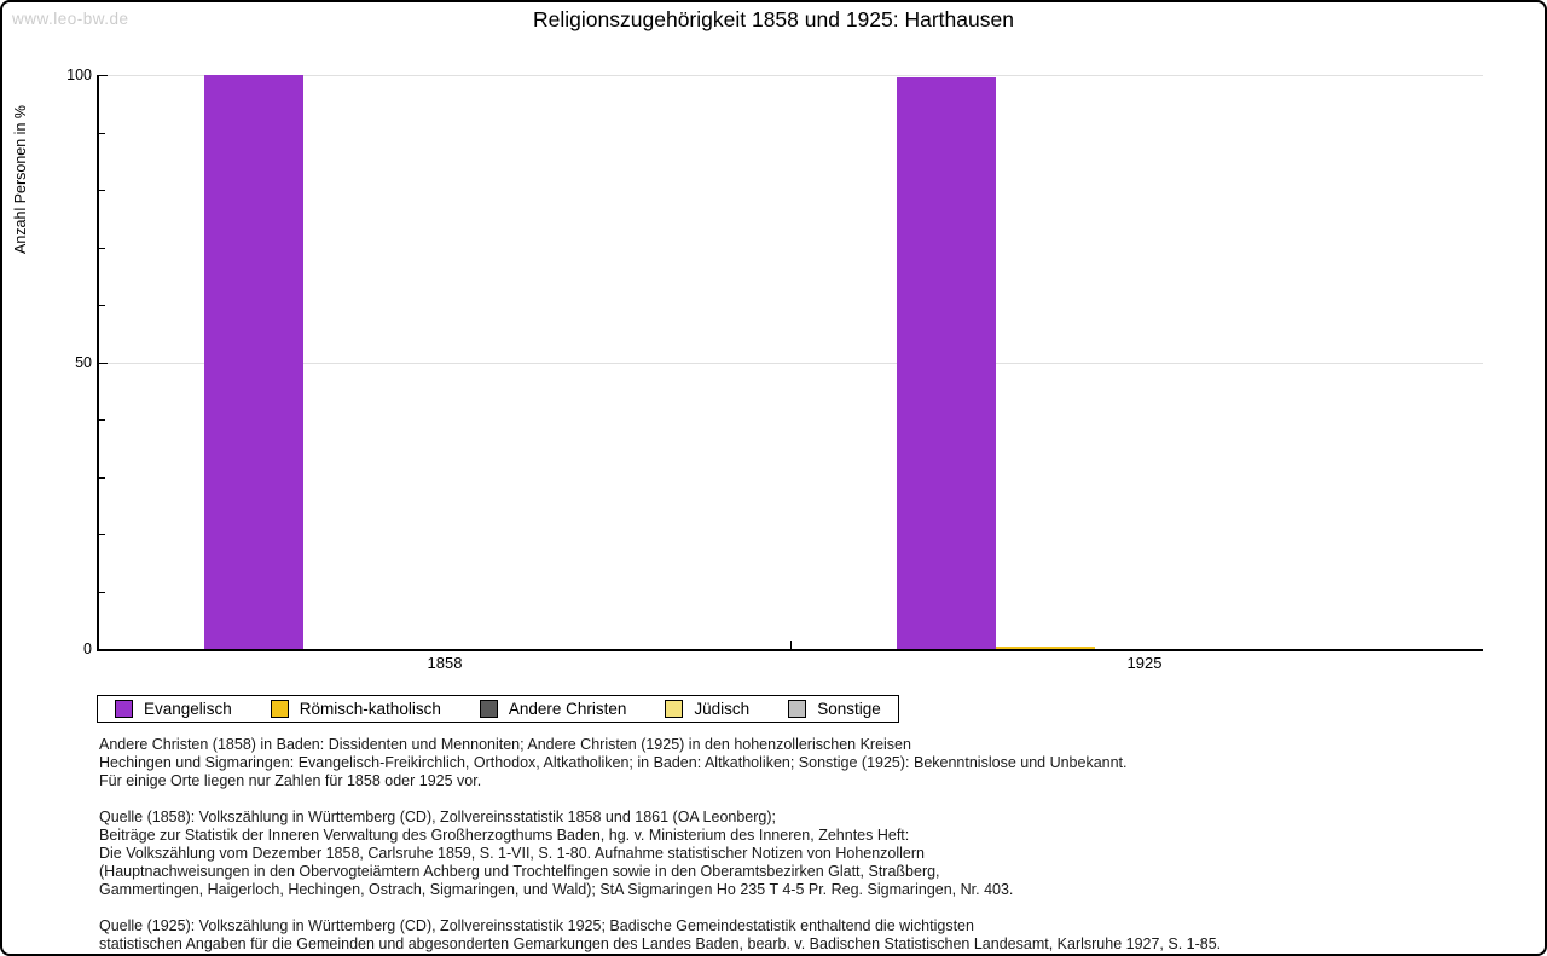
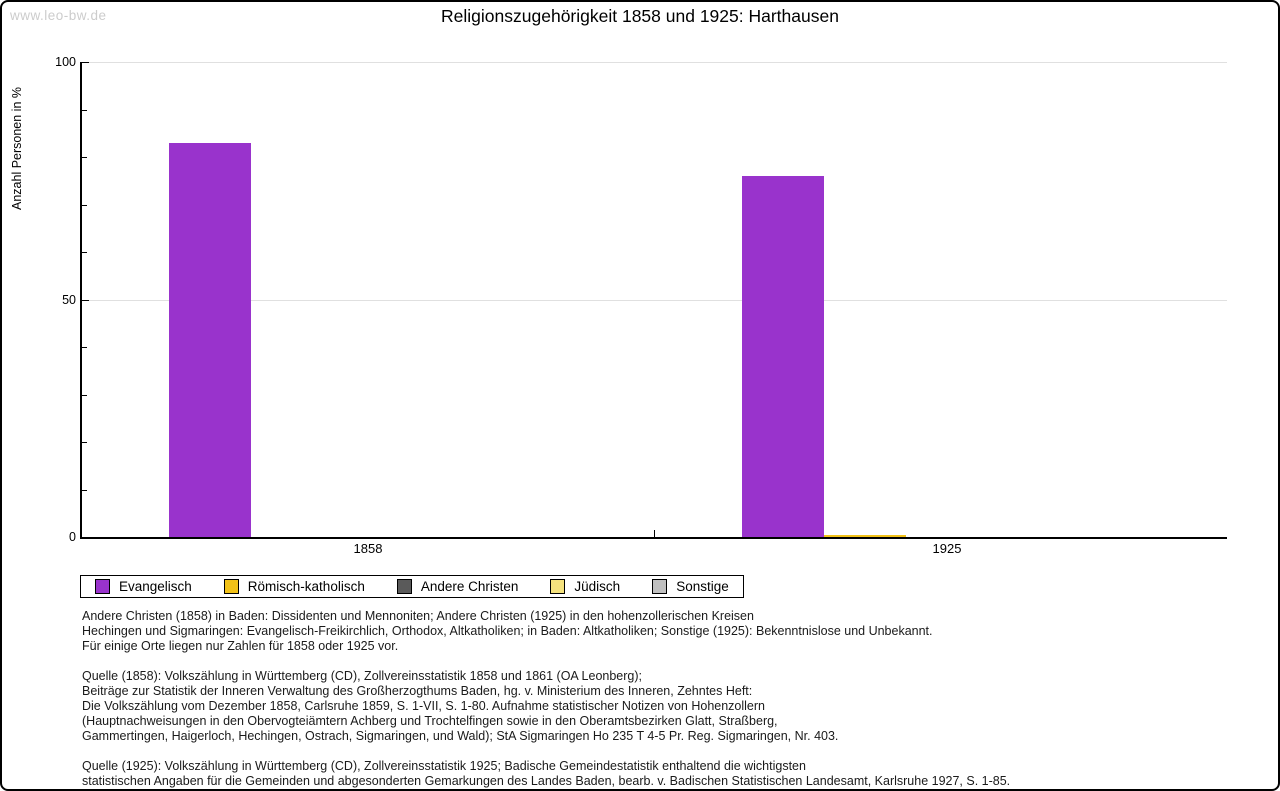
Evangelisch/1858: 100 -> 83
Evangelisch/1925: 100 -> 76
